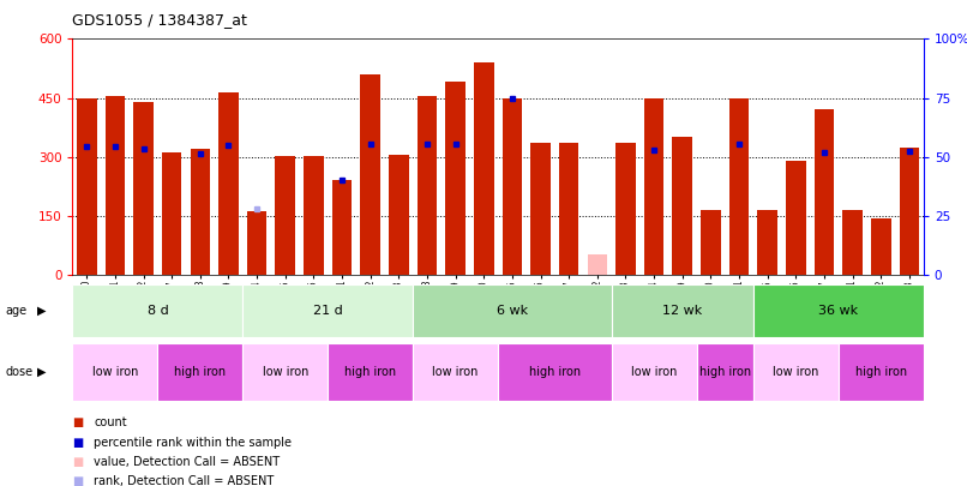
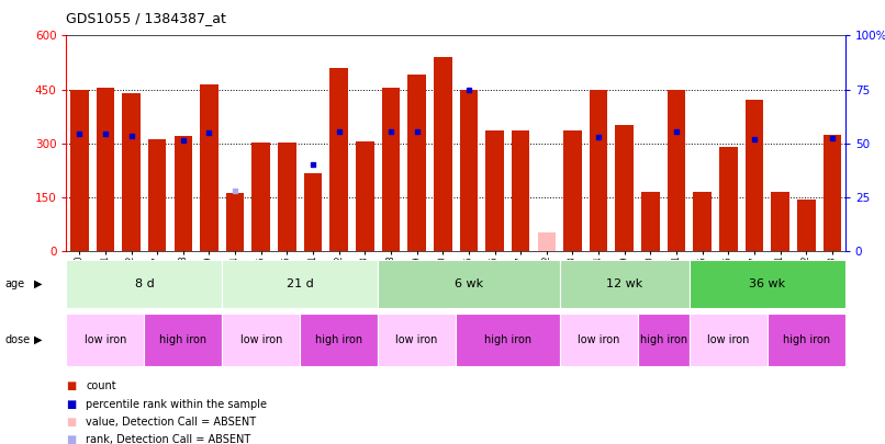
GSM33571: 240 -> 215
